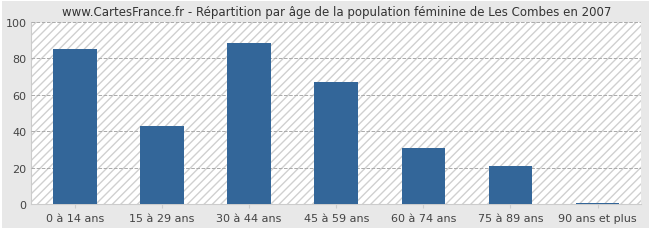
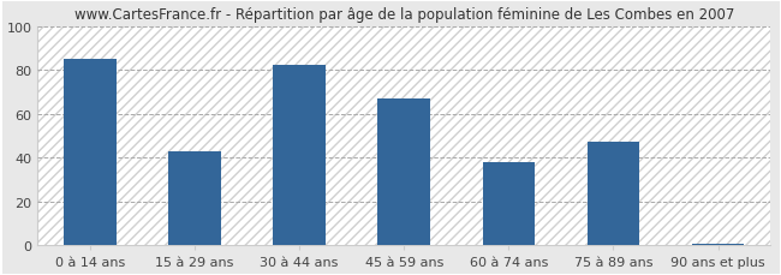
30 à 44 ans: 88 -> 82
60 à 74 ans: 31 -> 38
75 à 89 ans: 21 -> 47
